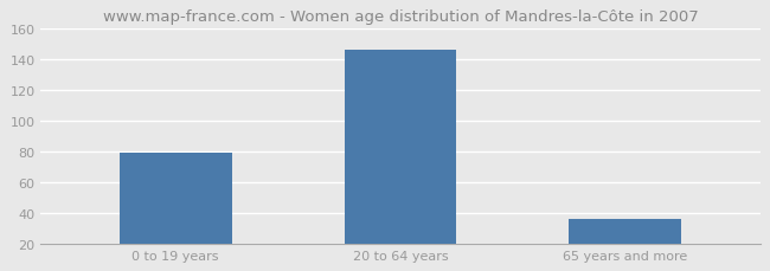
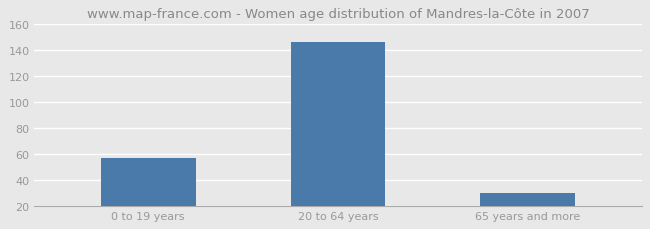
0 to 19 years: 79 -> 57
65 years and more: 36 -> 30
